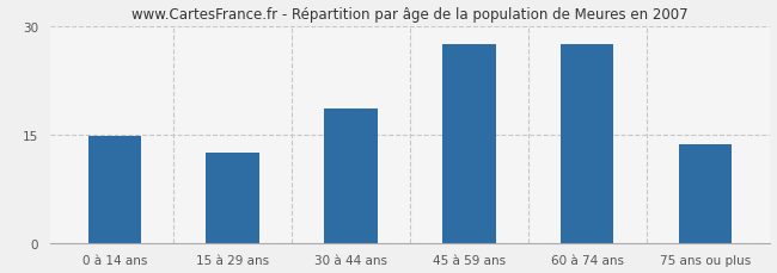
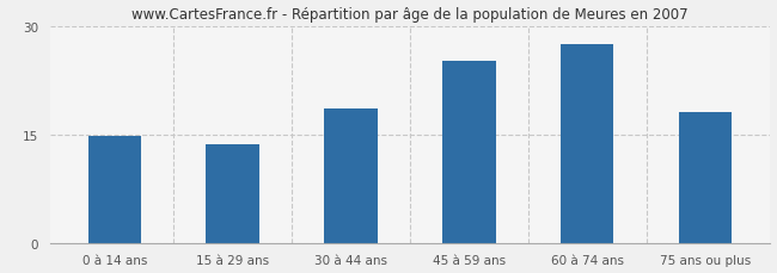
15 à 29 ans: 12.5 -> 13.6
45 à 59 ans: 27.4 -> 25.2
75 ans ou plus: 13.7 -> 18.0
